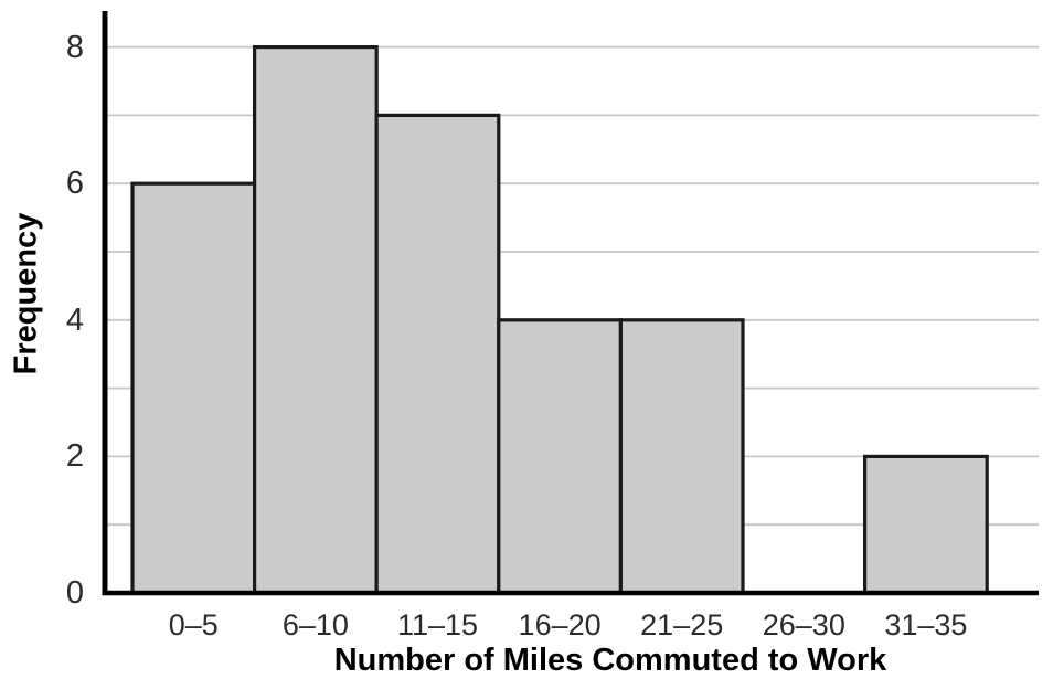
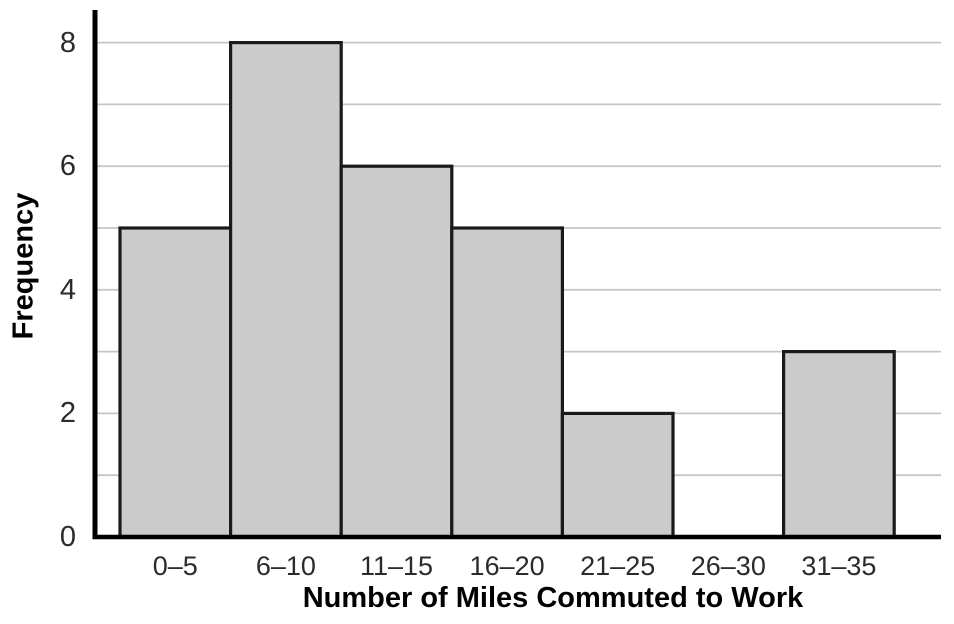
0–5: 6 -> 5
11–15: 7 -> 6
16–20: 4 -> 5
21–25: 4 -> 2
31–35: 2 -> 3
